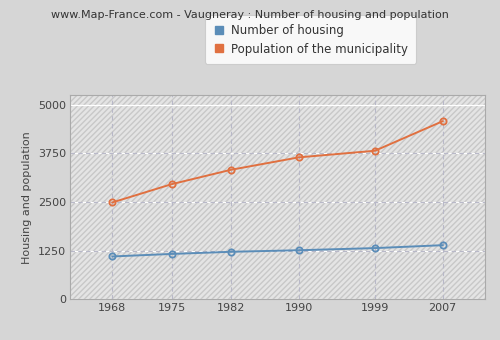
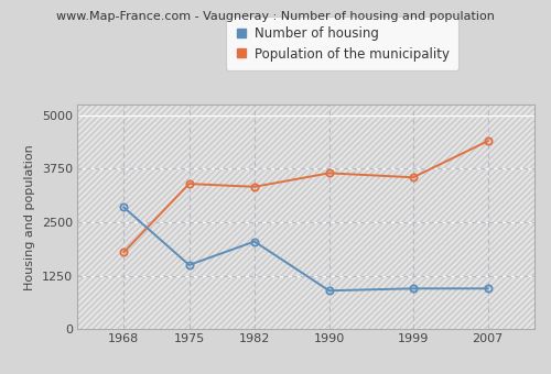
Number of housing/1968: 1100 -> 2850
Population of the municipality/1968: 2490 -> 1800
Number of housing/1975: 1160 -> 1500
Population of the municipality/1975: 2960 -> 3400
Number of housing/1982: 1220 -> 2050
Number of housing/1990: 1260 -> 900
Number of housing/1999: 1320 -> 950
Population of the municipality/1999: 3820 -> 3550
Number of housing/2007: 1390 -> 950
Population of the municipality/2007: 4580 -> 4400
